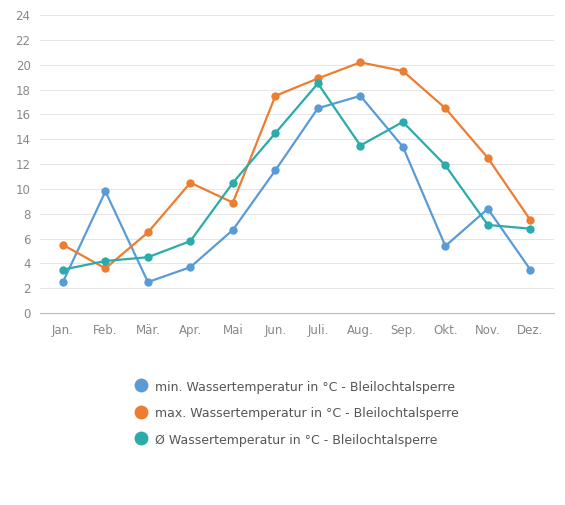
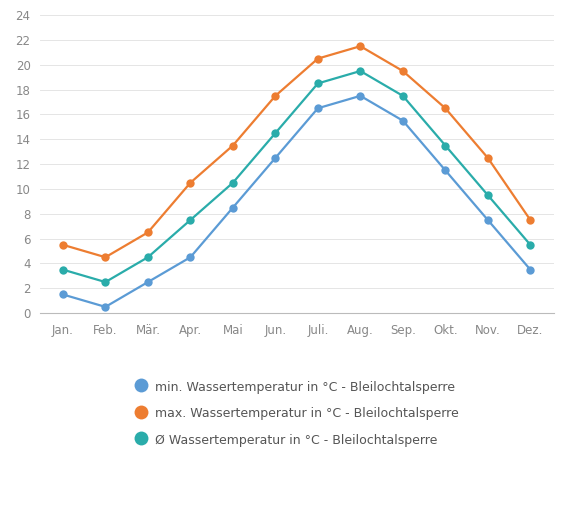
min. Wassertemperatur in °C - Bleilochtalsperre/Jan.: 2.5 -> 1.5
min. Wassertemperatur in °C - Bleilochtalsperre/Feb.: 9.8 -> 0.5
max. Wassertemperatur in °C - Bleilochtalsperre/Feb.: 3.6 -> 4.5
Ø Wassertemperatur in °C - Bleilochtalsperre/Feb.: 4.2 -> 2.5
min. Wassertemperatur in °C - Bleilochtalsperre/Apr.: 3.7 -> 4.5
Ø Wassertemperatur in °C - Bleilochtalsperre/Apr.: 5.8 -> 7.5
min. Wassertemperatur in °C - Bleilochtalsperre/Mai: 6.7 -> 8.5
max. Wassertemperatur in °C - Bleilochtalsperre/Mai: 8.9 -> 13.5
min. Wassertemperatur in °C - Bleilochtalsperre/Jun.: 11.5 -> 12.5
max. Wassertemperatur in °C - Bleilochtalsperre/Juli.: 18.9 -> 20.5
max. Wassertemperatur in °C - Bleilochtalsperre/Aug.: 20.2 -> 21.5
Ø Wassertemperatur in °C - Bleilochtalsperre/Aug.: 13.5 -> 19.5
min. Wassertemperatur in °C - Bleilochtalsperre/Sep.: 13.4 -> 15.5
Ø Wassertemperatur in °C - Bleilochtalsperre/Sep.: 15.4 -> 17.5
min. Wassertemperatur in °C - Bleilochtalsperre/Okt.: 5.4 -> 11.5
Ø Wassertemperatur in °C - Bleilochtalsperre/Okt.: 11.9 -> 13.5
min. Wassertemperatur in °C - Bleilochtalsperre/Nov.: 8.4 -> 7.5
Ø Wassertemperatur in °C - Bleilochtalsperre/Nov.: 7.1 -> 9.5
Ø Wassertemperatur in °C - Bleilochtalsperre/Dez.: 6.8 -> 5.5
